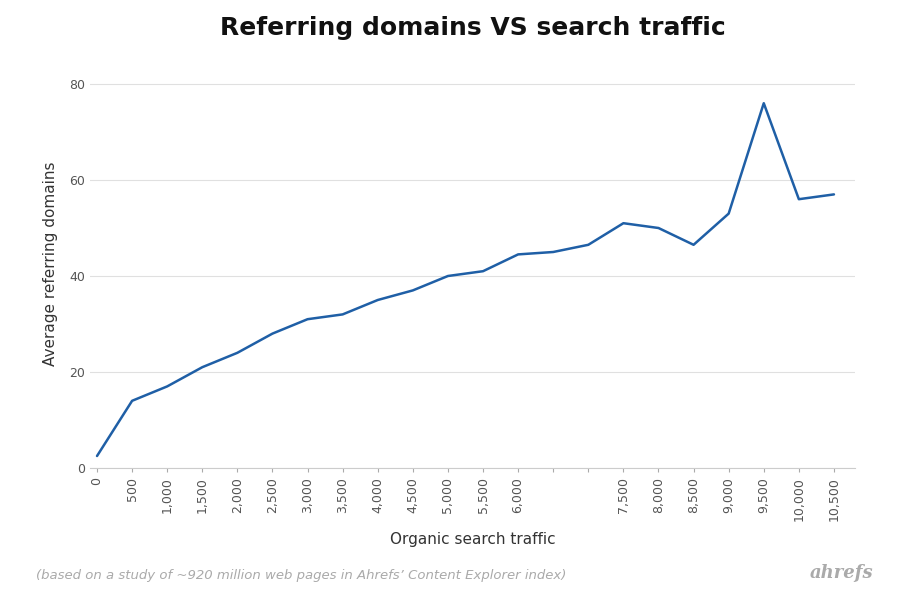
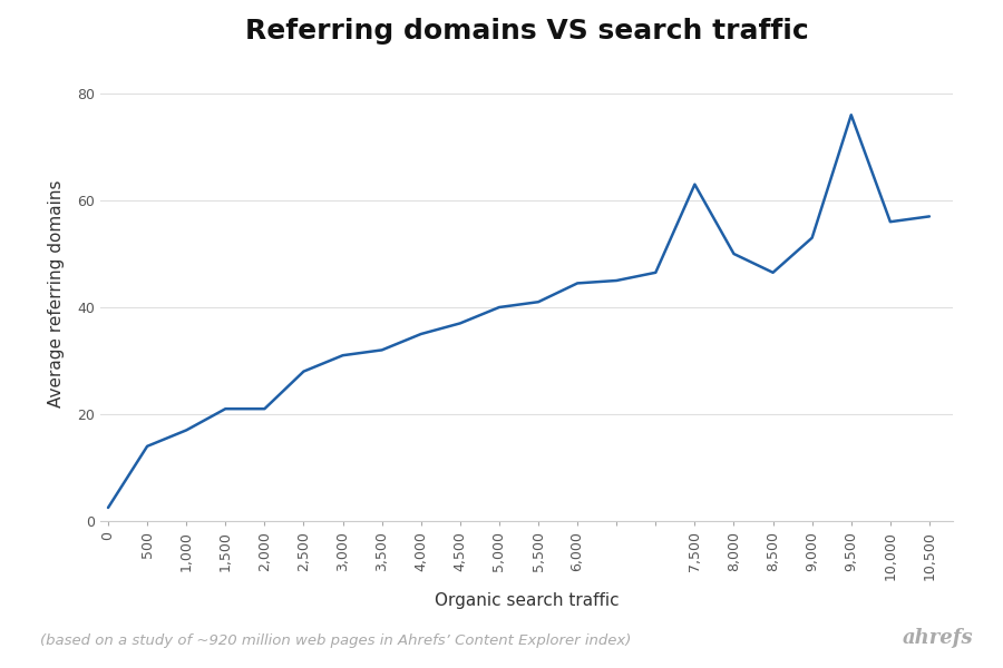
2,000: 24.0 -> 21.0
7,500: 51.0 -> 63.0
